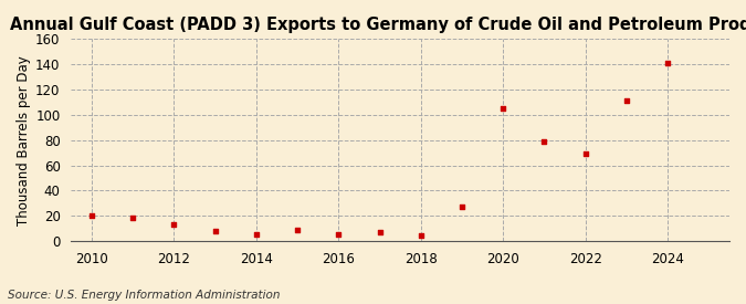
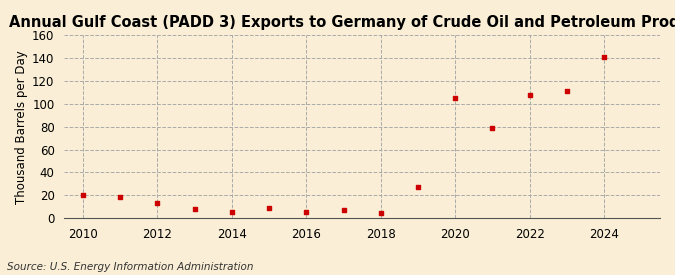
2022: 69 -> 108
